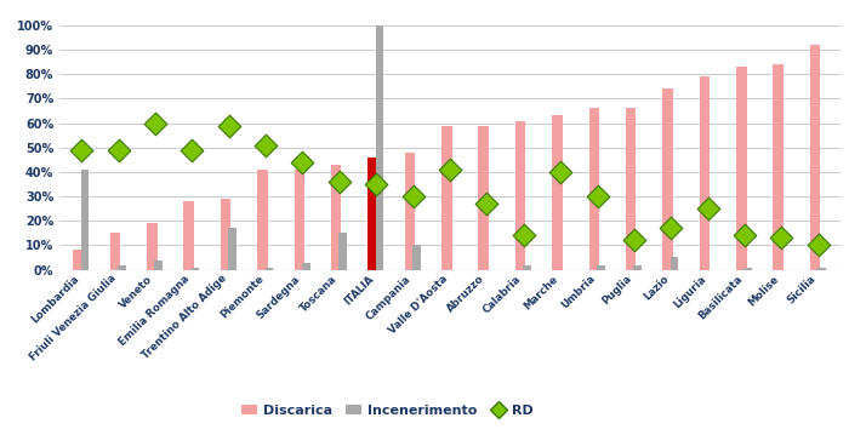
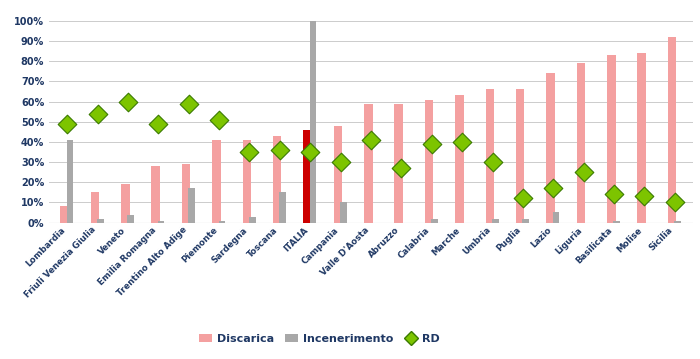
RD/Friuli Venezia Giulia: 49% -> 54%
RD/Sardegna: 44% -> 35%
RD/Calabria: 14% -> 39%
